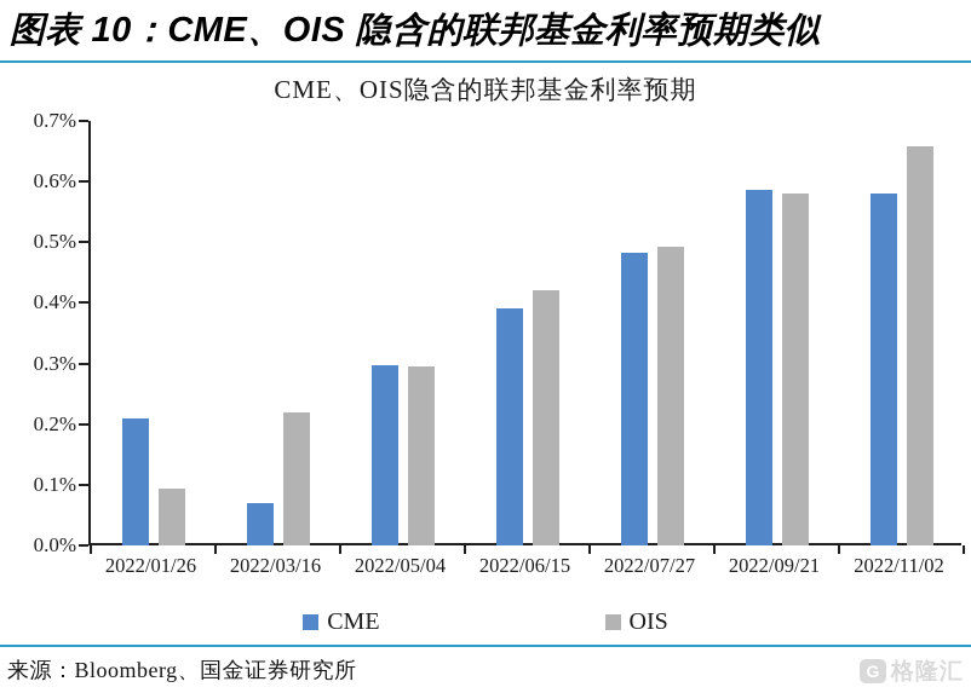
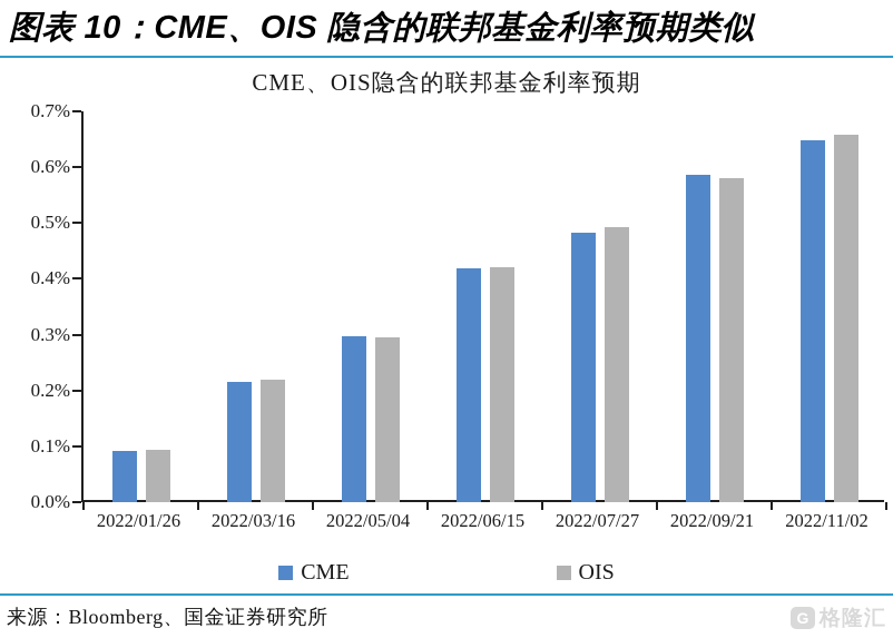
CME/2022/01/26: 0.21% -> 0.09%
CME/2022/03/16: 0.07% -> 0.21%
CME/2022/06/15: 0.39% -> 0.42%
CME/2022/11/02: 0.58% -> 0.65%
